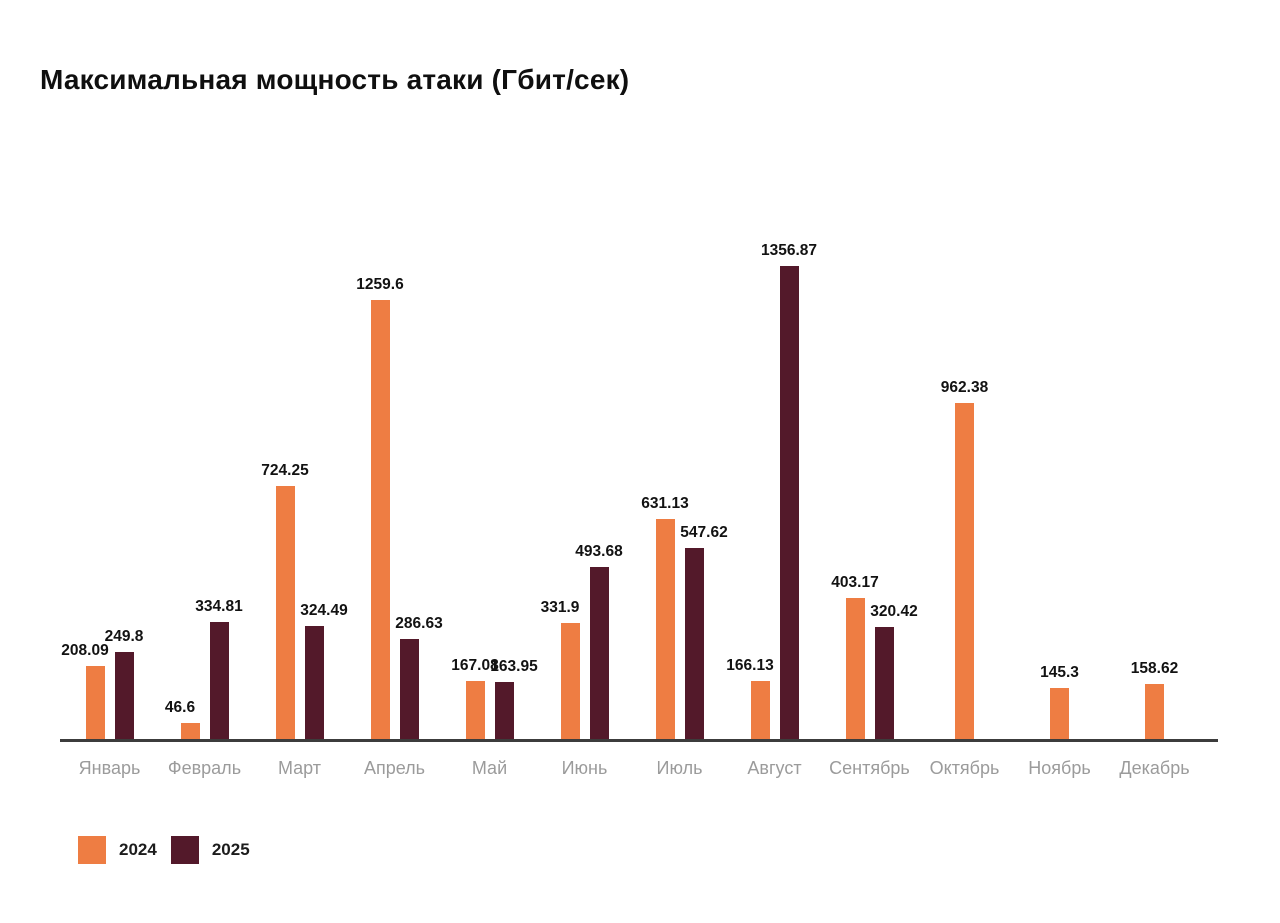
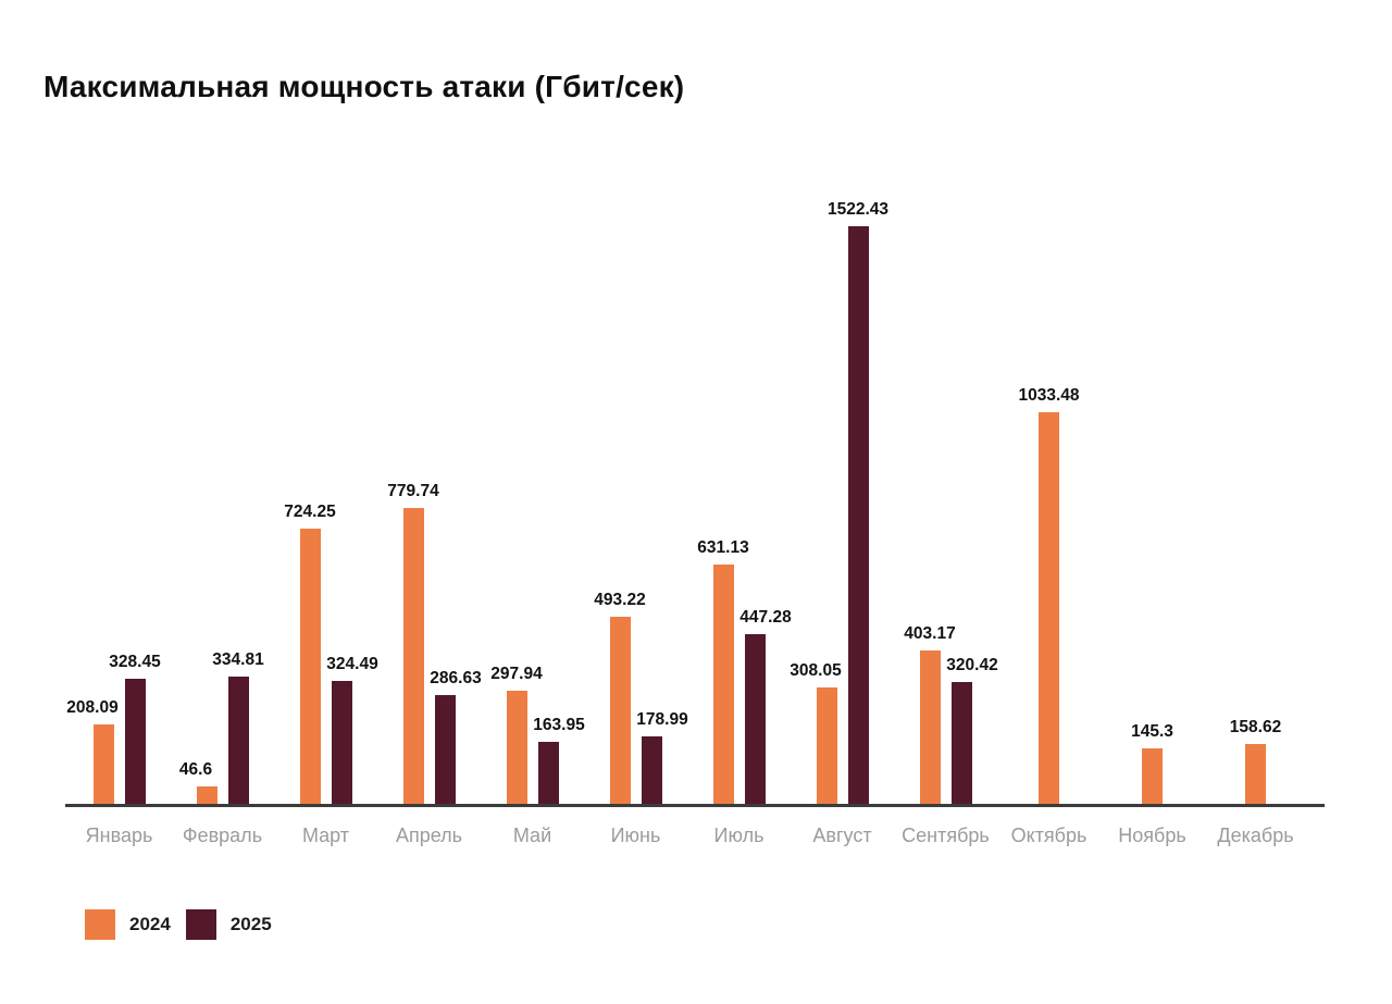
2025/Январь: 249.8 -> 328.45
2024/Апрель: 1259.6 -> 779.74
2024/Май: 167.08 -> 297.94
2024/Июнь: 331.9 -> 493.22
2025/Июнь: 493.68 -> 178.99
2025/Июль: 547.62 -> 447.28
2024/Август: 166.13 -> 308.05
2025/Август: 1356.87 -> 1522.43
2024/Октябрь: 962.38 -> 1033.48
